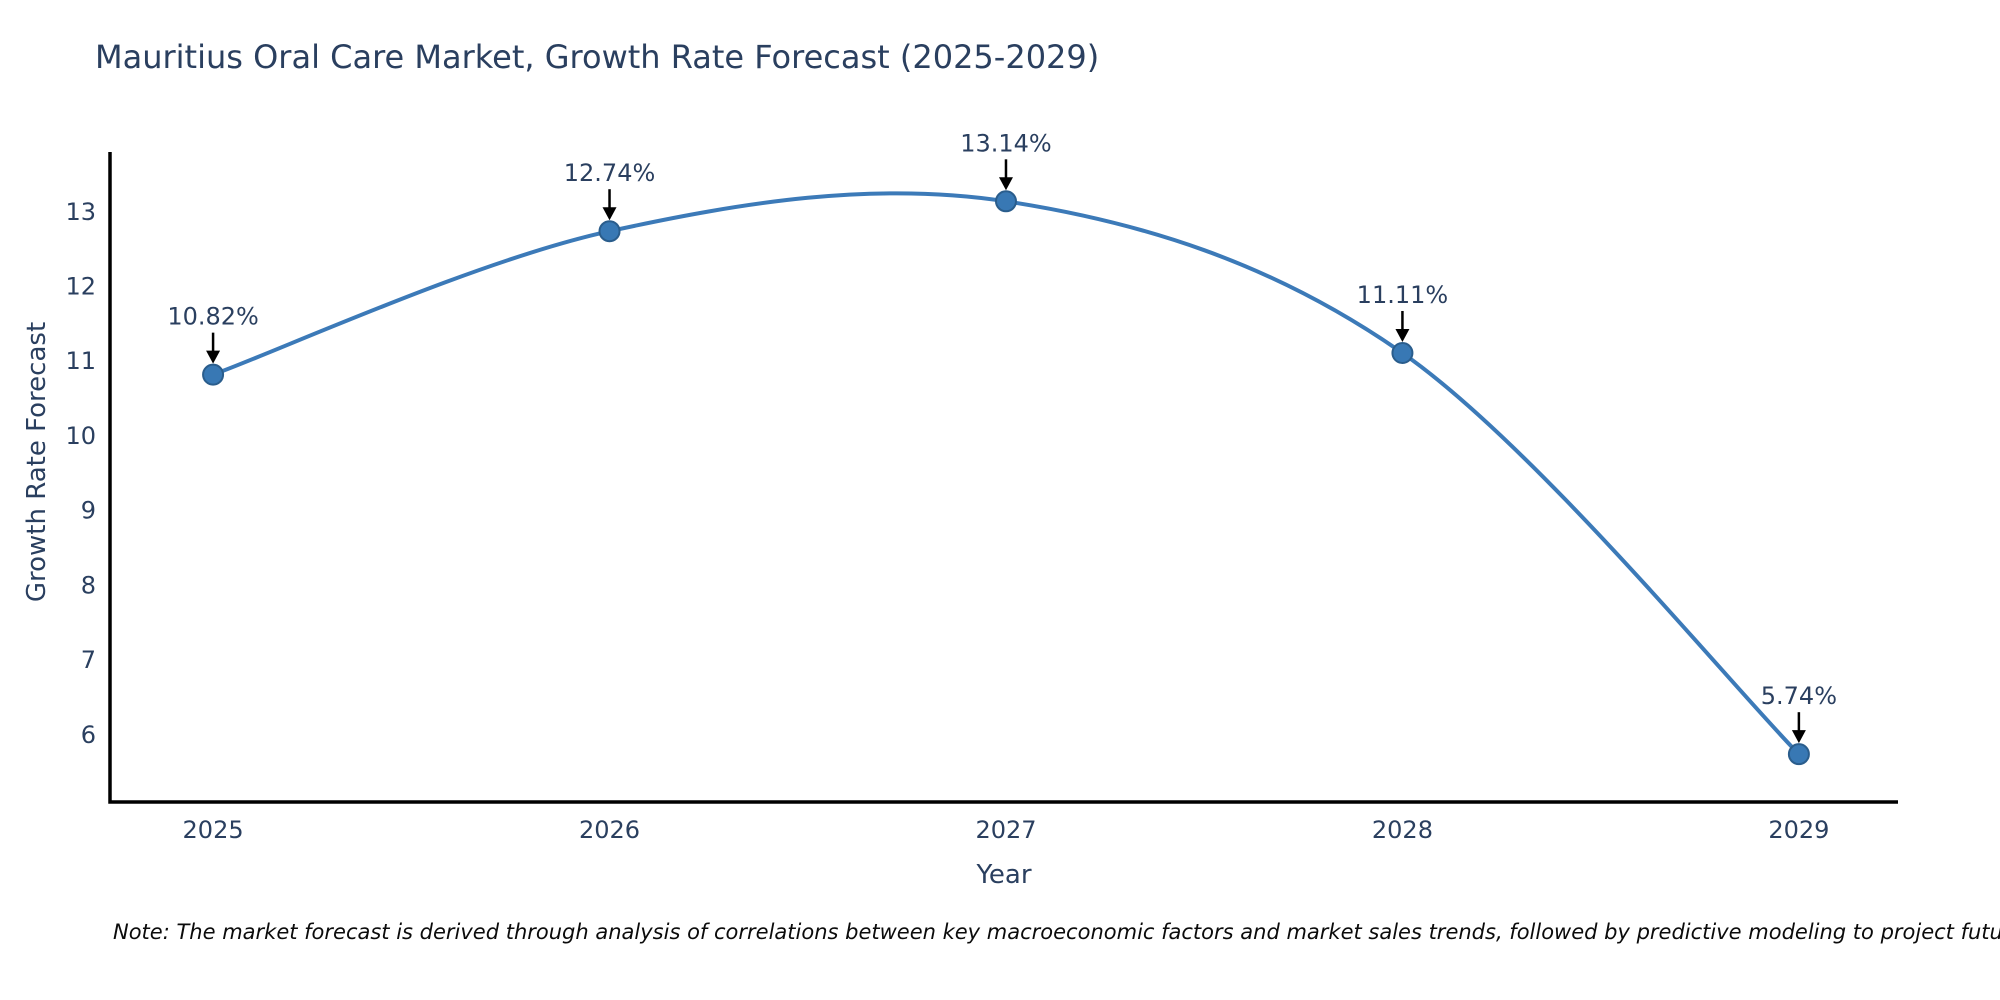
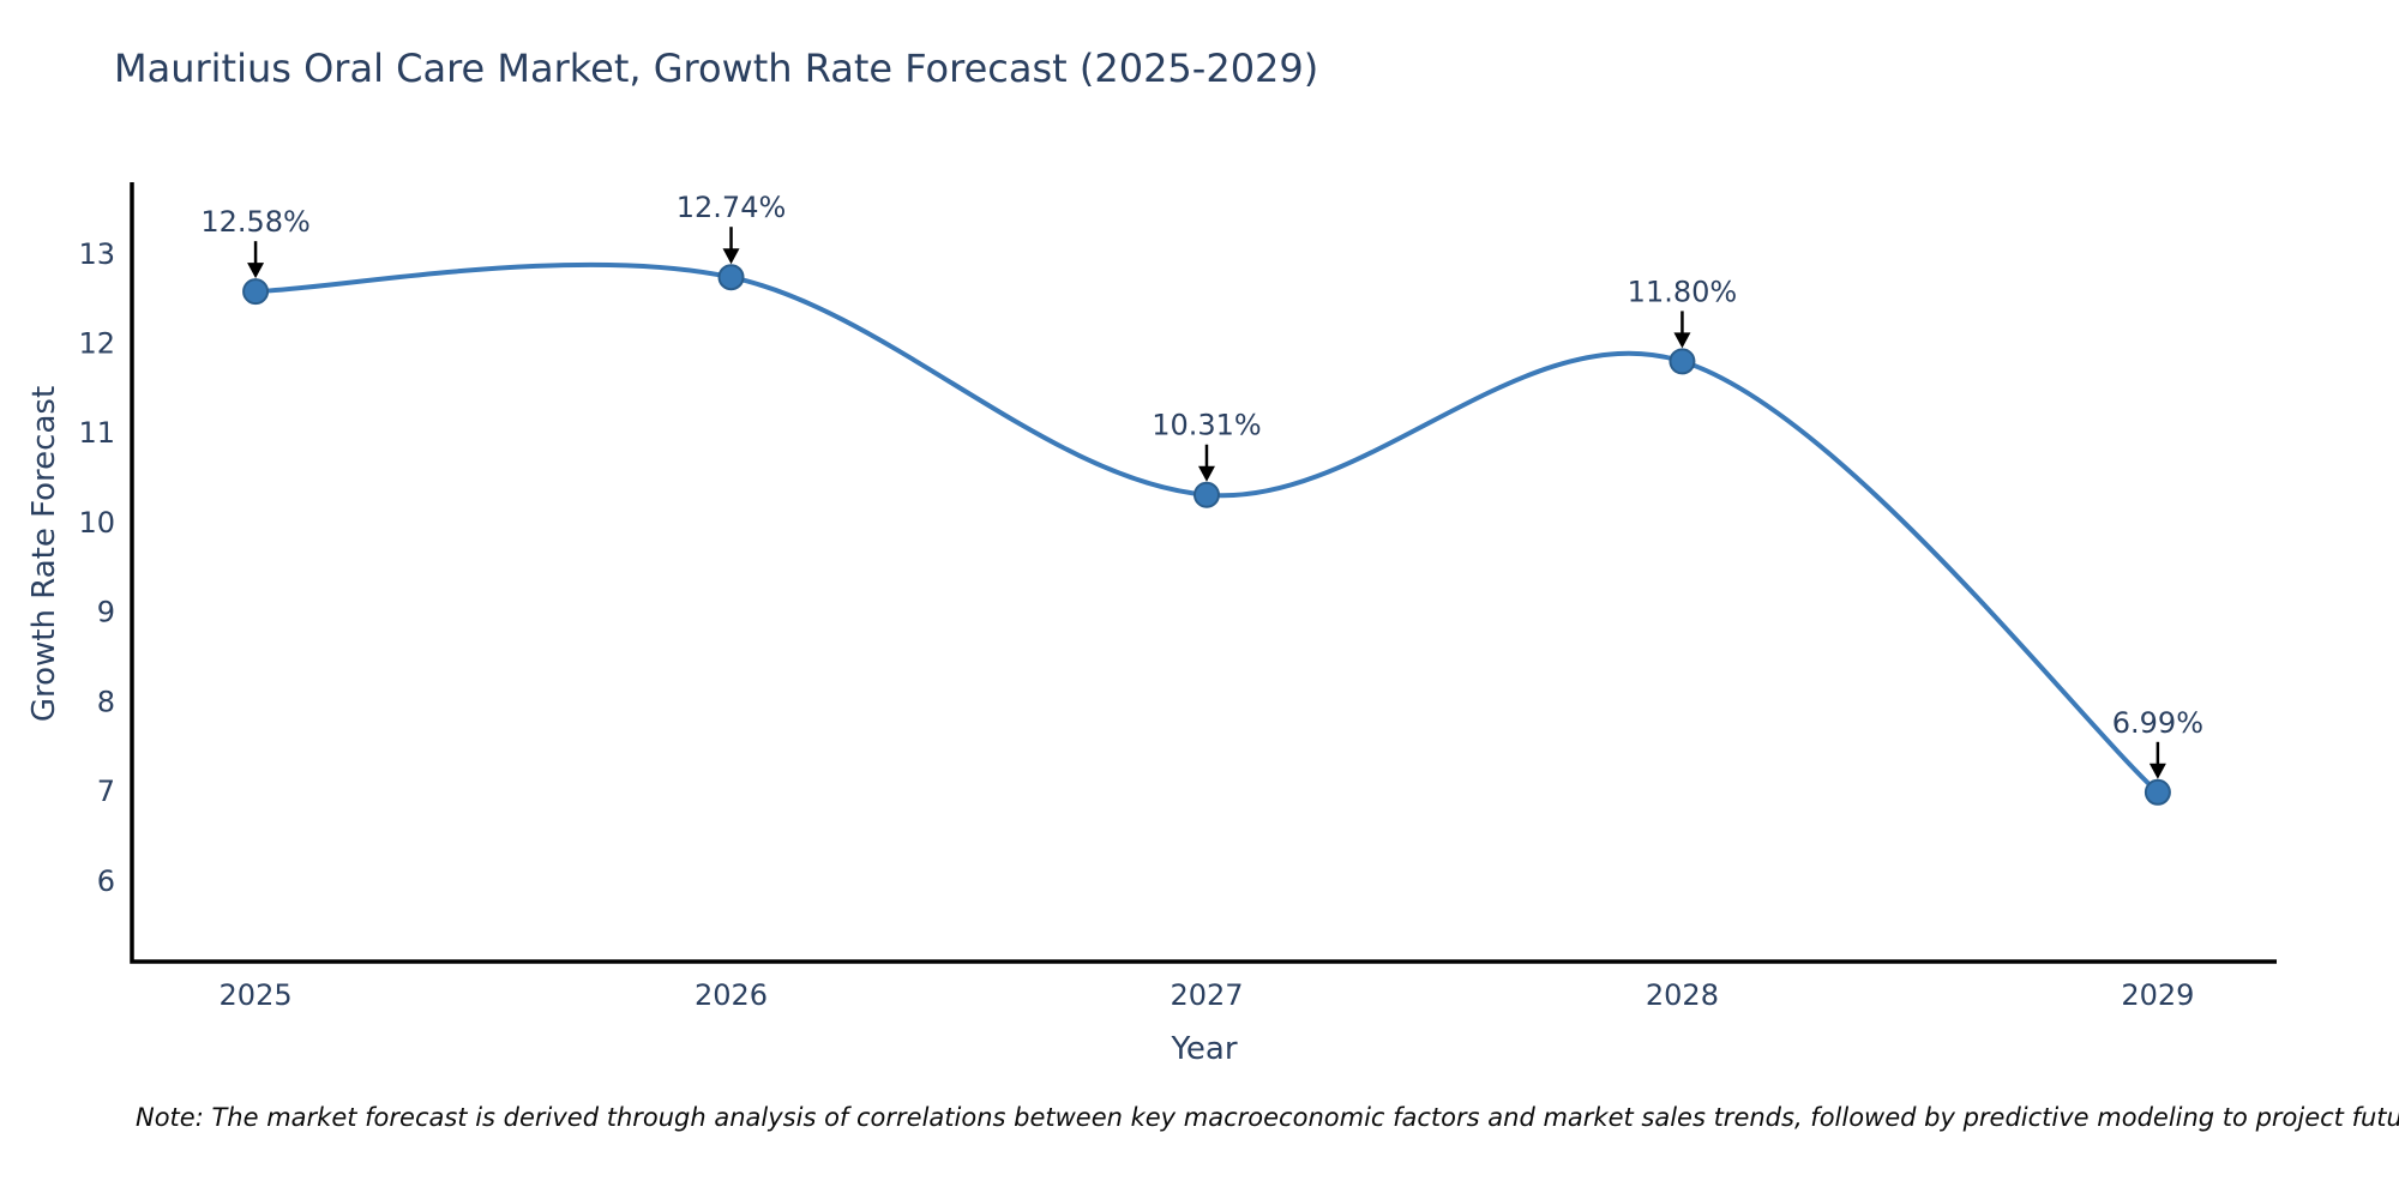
2025: 10.82% -> 12.58%
2027: 13.14% -> 10.31%
2028: 11.11% -> 11.80%
2029: 5.74% -> 6.99%
